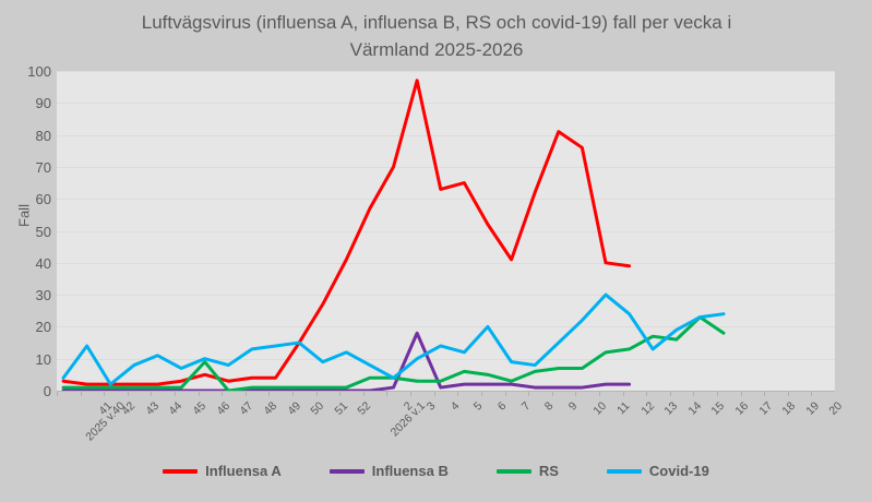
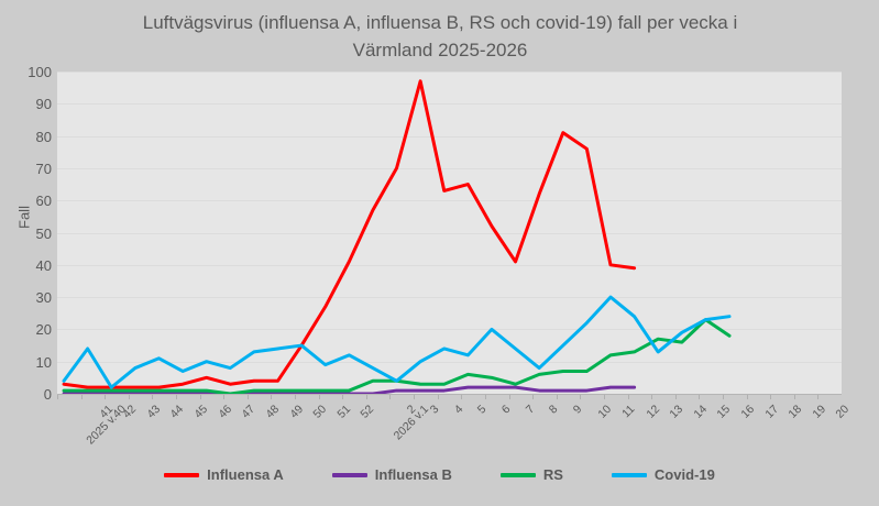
RS/46: 9 -> 1
Influensa B/3: 18 -> 1
Covid-19/7: 9 -> 14
